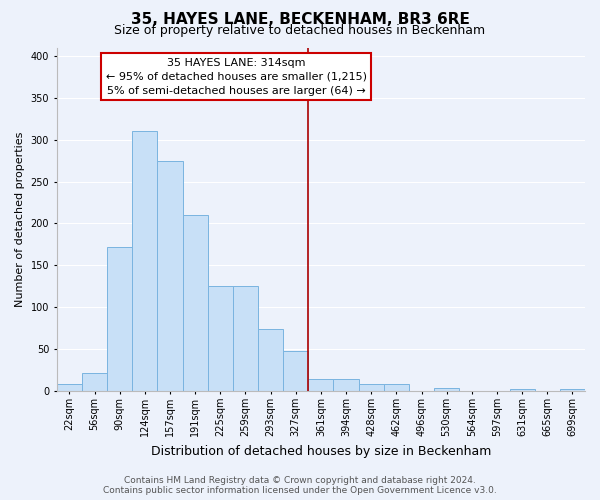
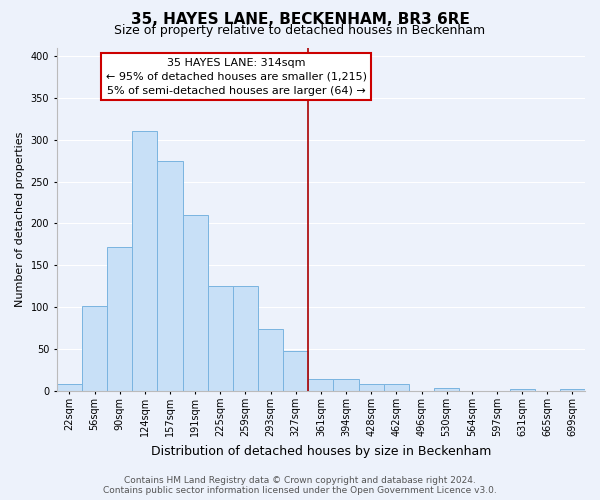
56sqm: 22 -> 102
